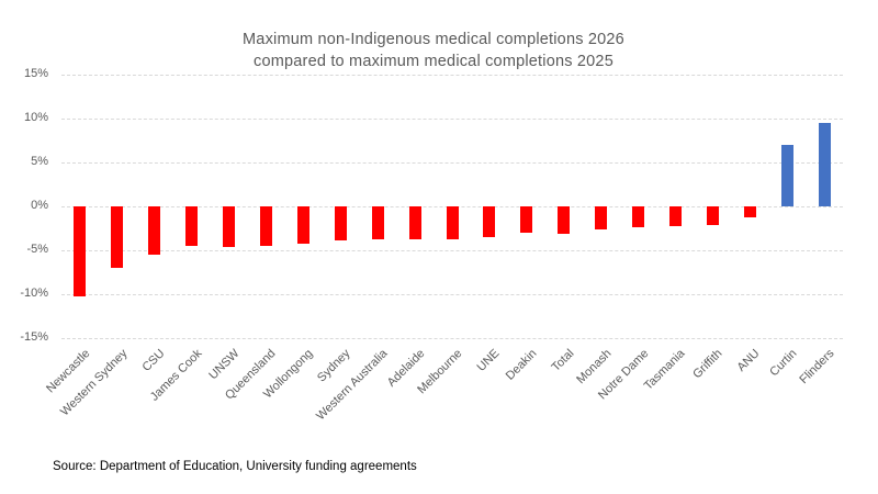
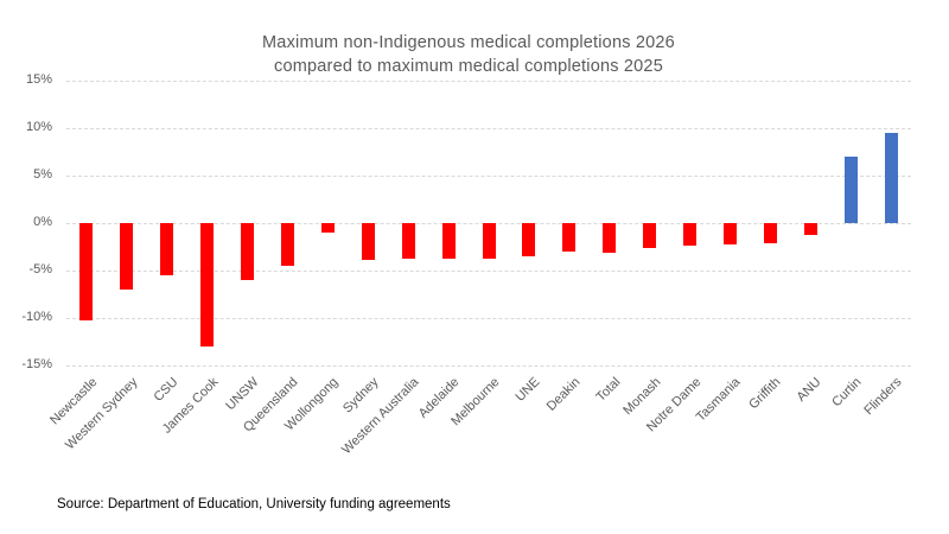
James Cook: -4% -> -13%
UNSW: -5% -> -6%
Wollongong: -4% -> -1%
